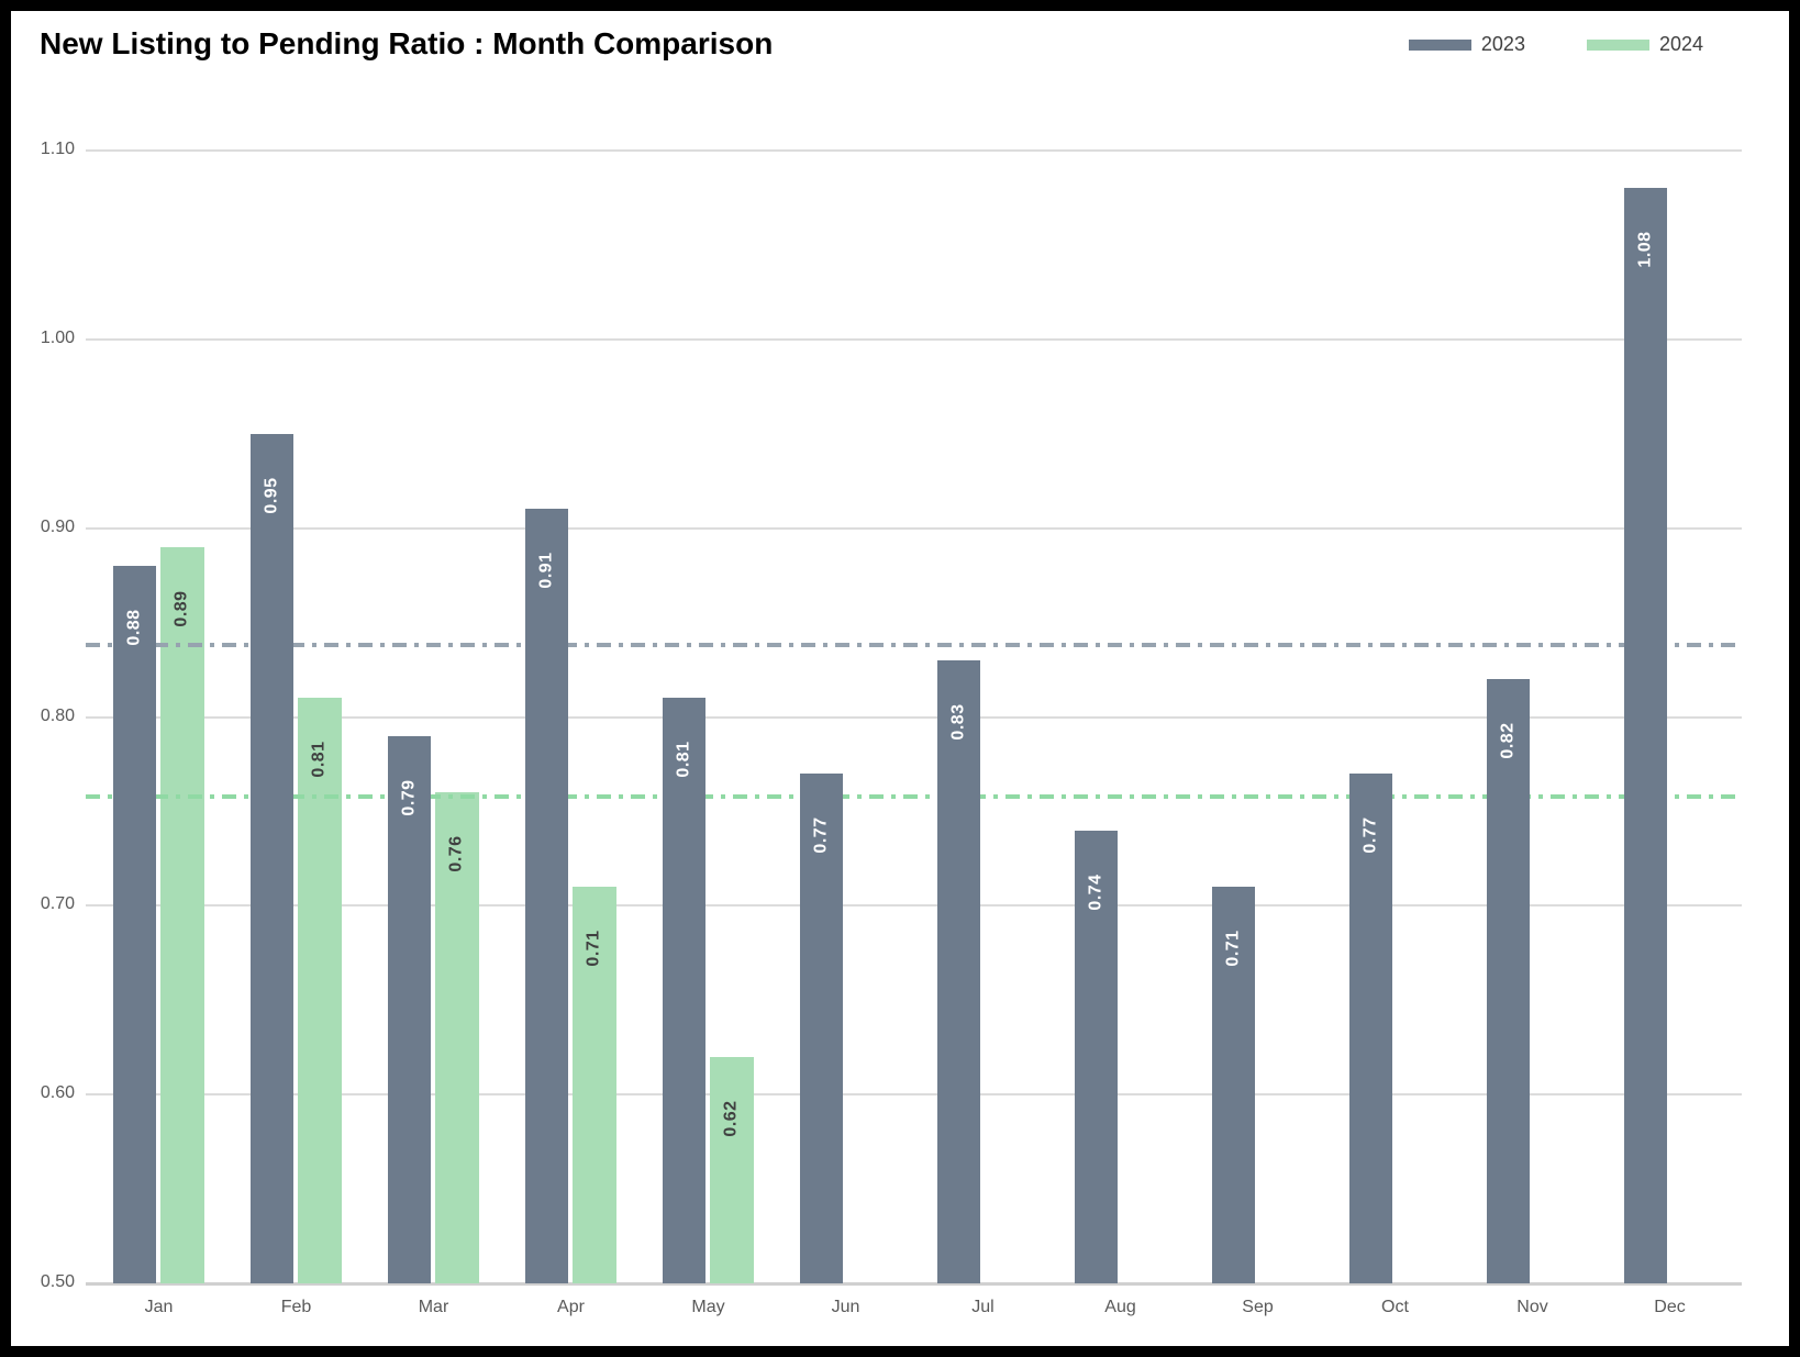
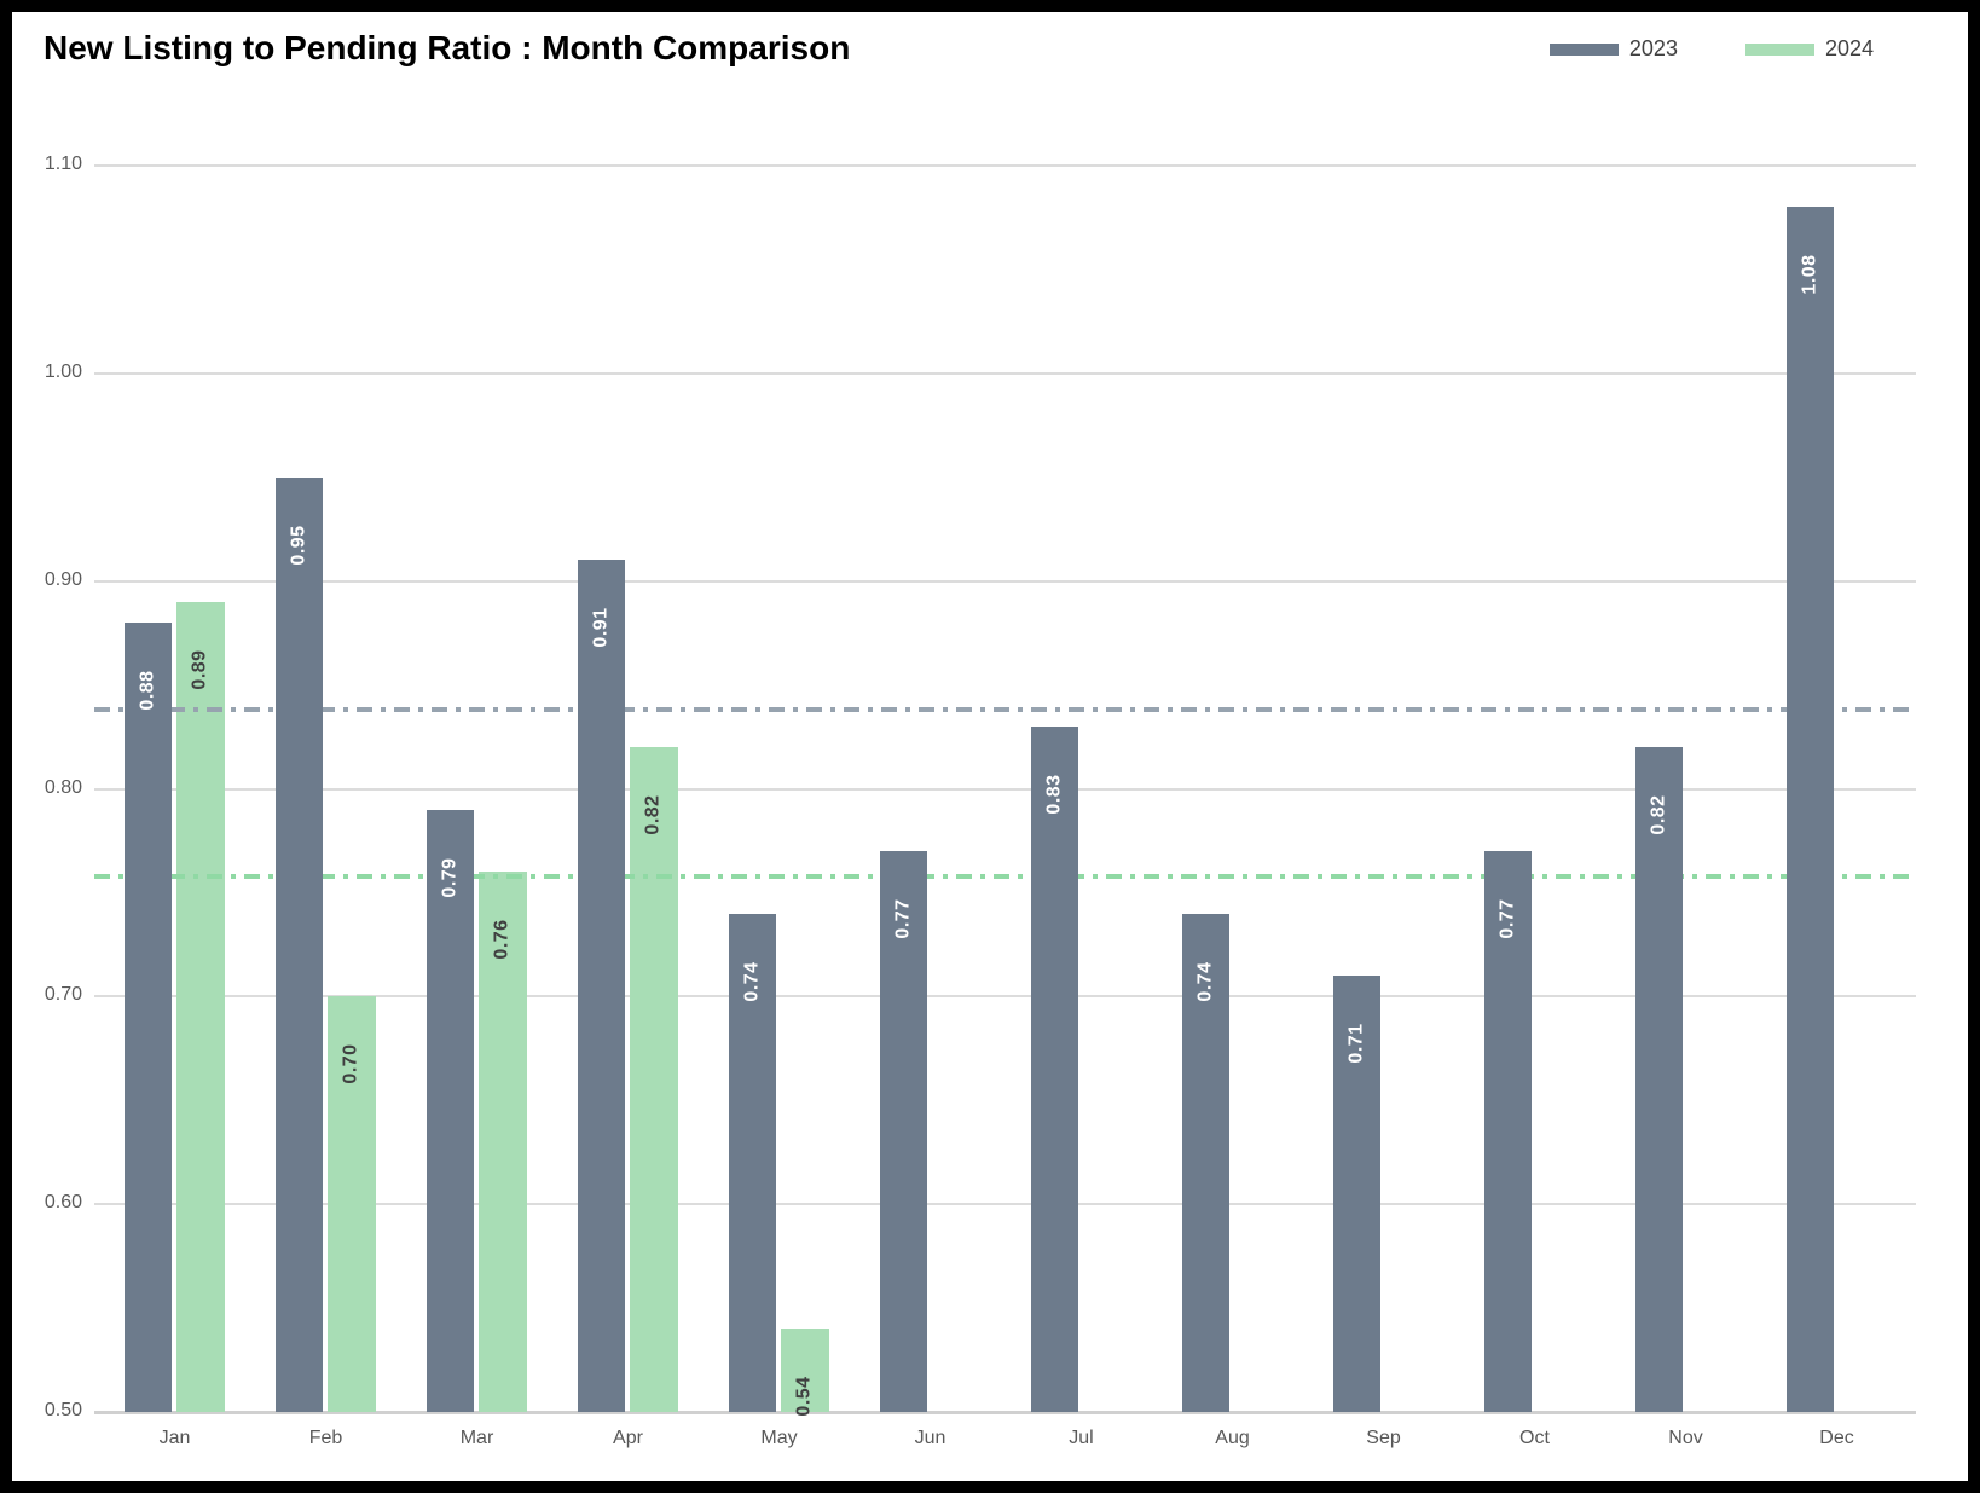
2024/Feb: 0.81 -> 0.70
2024/Apr: 0.71 -> 0.82
2023/May: 0.81 -> 0.74
2024/May: 0.62 -> 0.54
